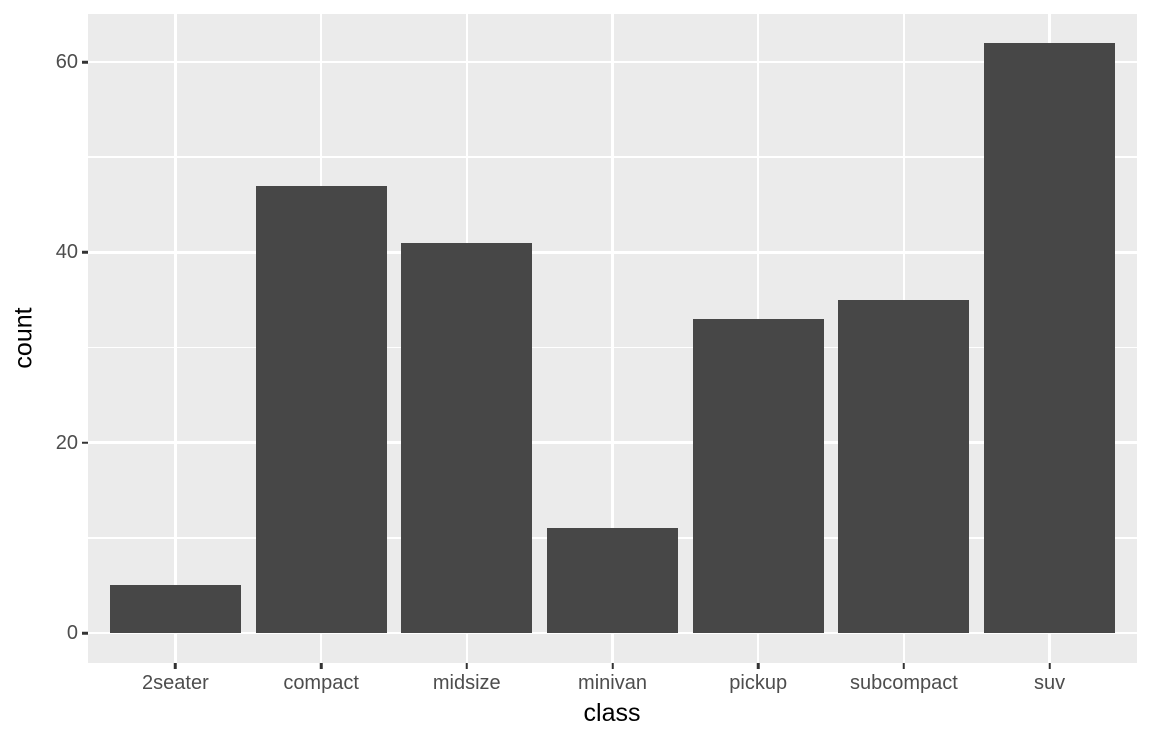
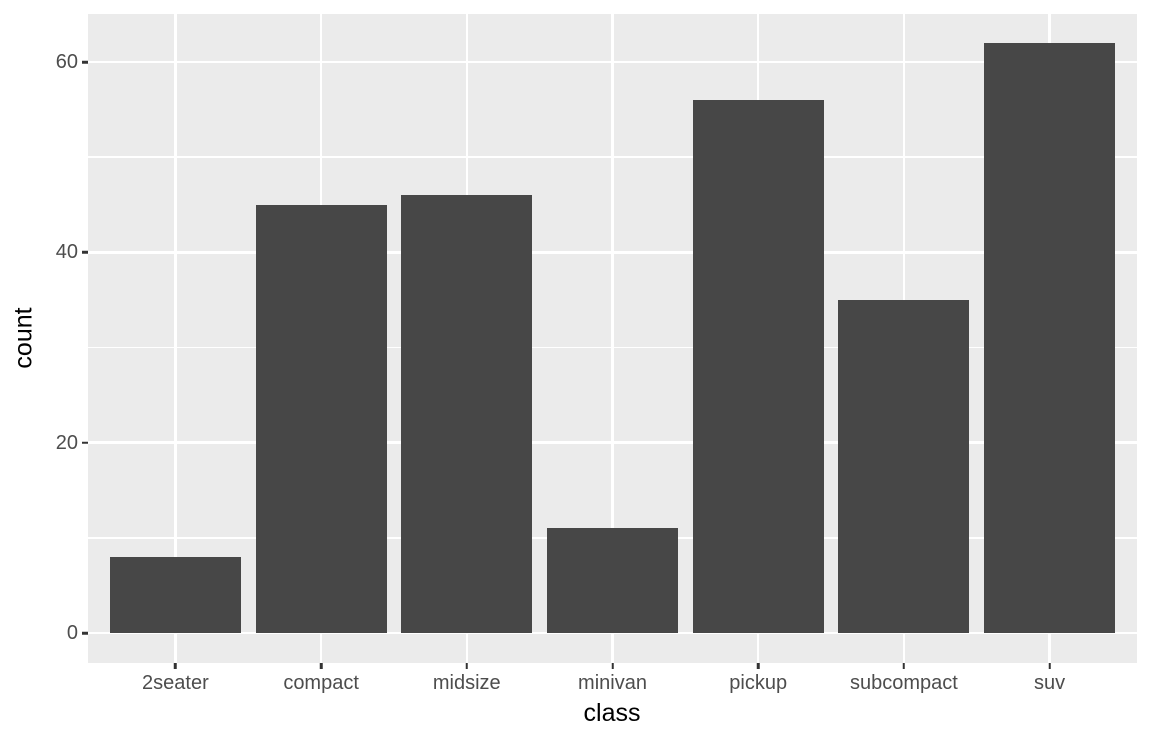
2seater: 5 -> 8
compact: 47 -> 45
midsize: 41 -> 46
pickup: 33 -> 56
